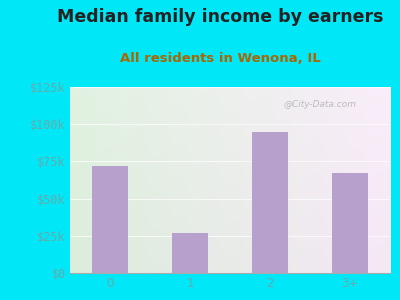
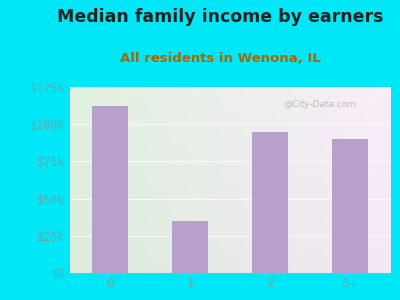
0: $72k -> $112k
1: $27k -> $35k
3+: $67k -> $90k
